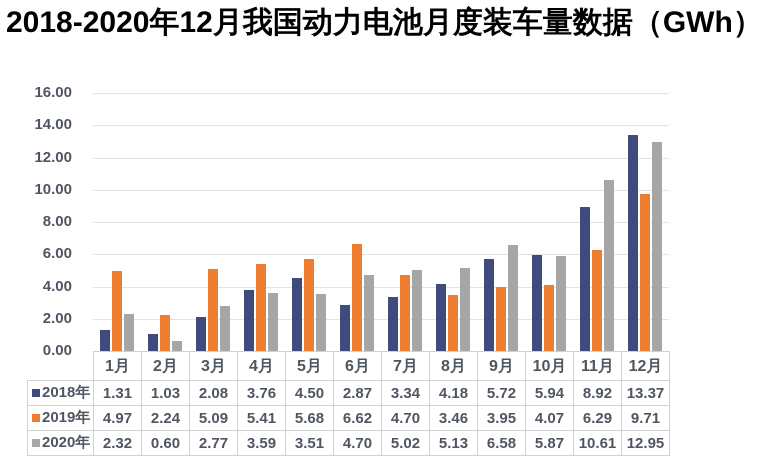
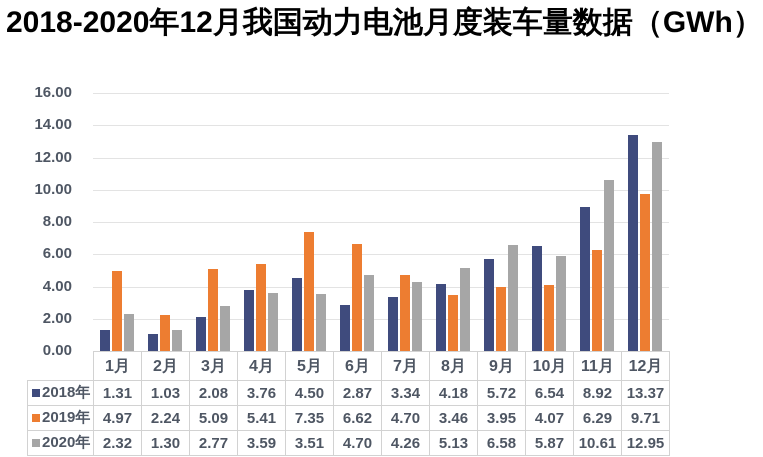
2020年/2月: 0.60 -> 1.30
2019年/5月: 5.68 -> 7.35
2020年/7月: 5.02 -> 4.26
2018年/10月: 5.94 -> 6.54
